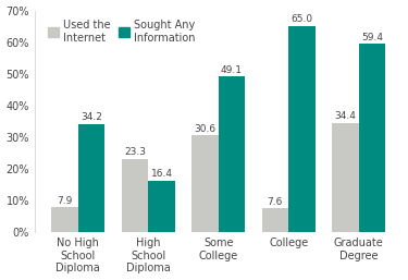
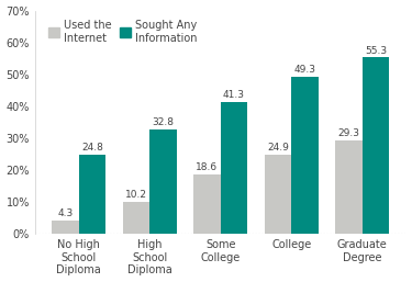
Used the Internet/No High School Diploma: 7.9 -> 4.3
Sought Any Information/No High School Diploma: 34.2 -> 24.8
Used the Internet/High School Diploma: 23.3 -> 10.2
Sought Any Information/High School Diploma: 16.4 -> 32.8
Used the Internet/Some College: 30.6 -> 18.6
Sought Any Information/Some College: 49.1 -> 41.3
Used the Internet/College: 7.6 -> 24.9
Sought Any Information/College: 65.0 -> 49.3
Used the Internet/Graduate Degree: 34.4 -> 29.3
Sought Any Information/Graduate Degree: 59.4 -> 55.3
